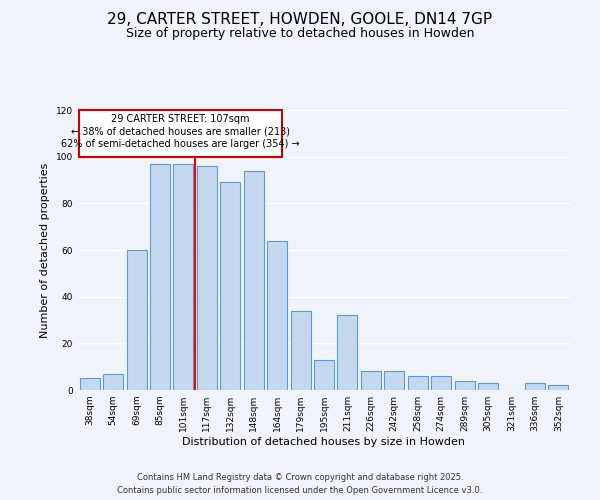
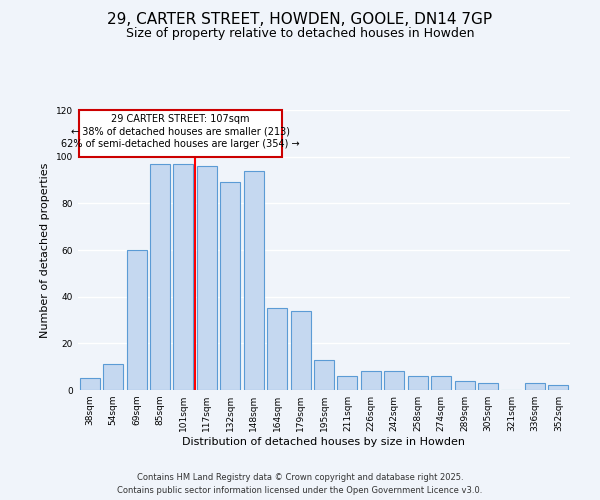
54sqm: 7 -> 11
164sqm: 64 -> 35
211sqm: 32 -> 6
